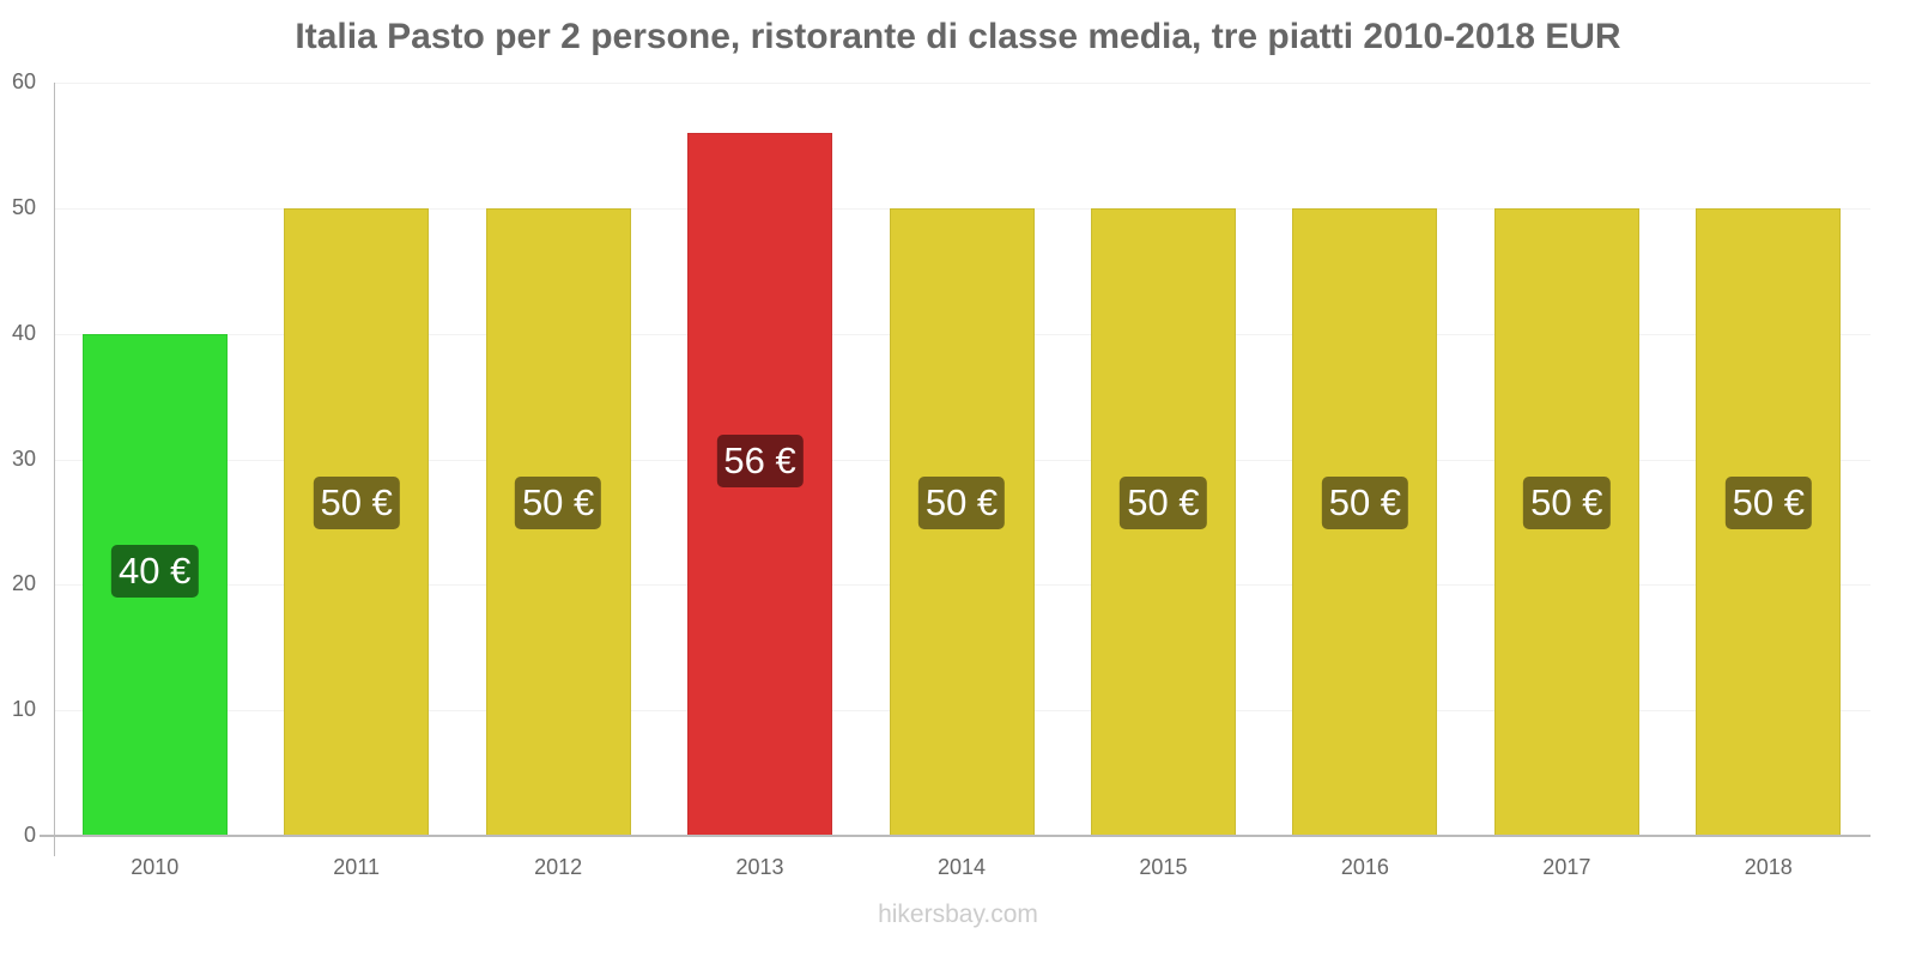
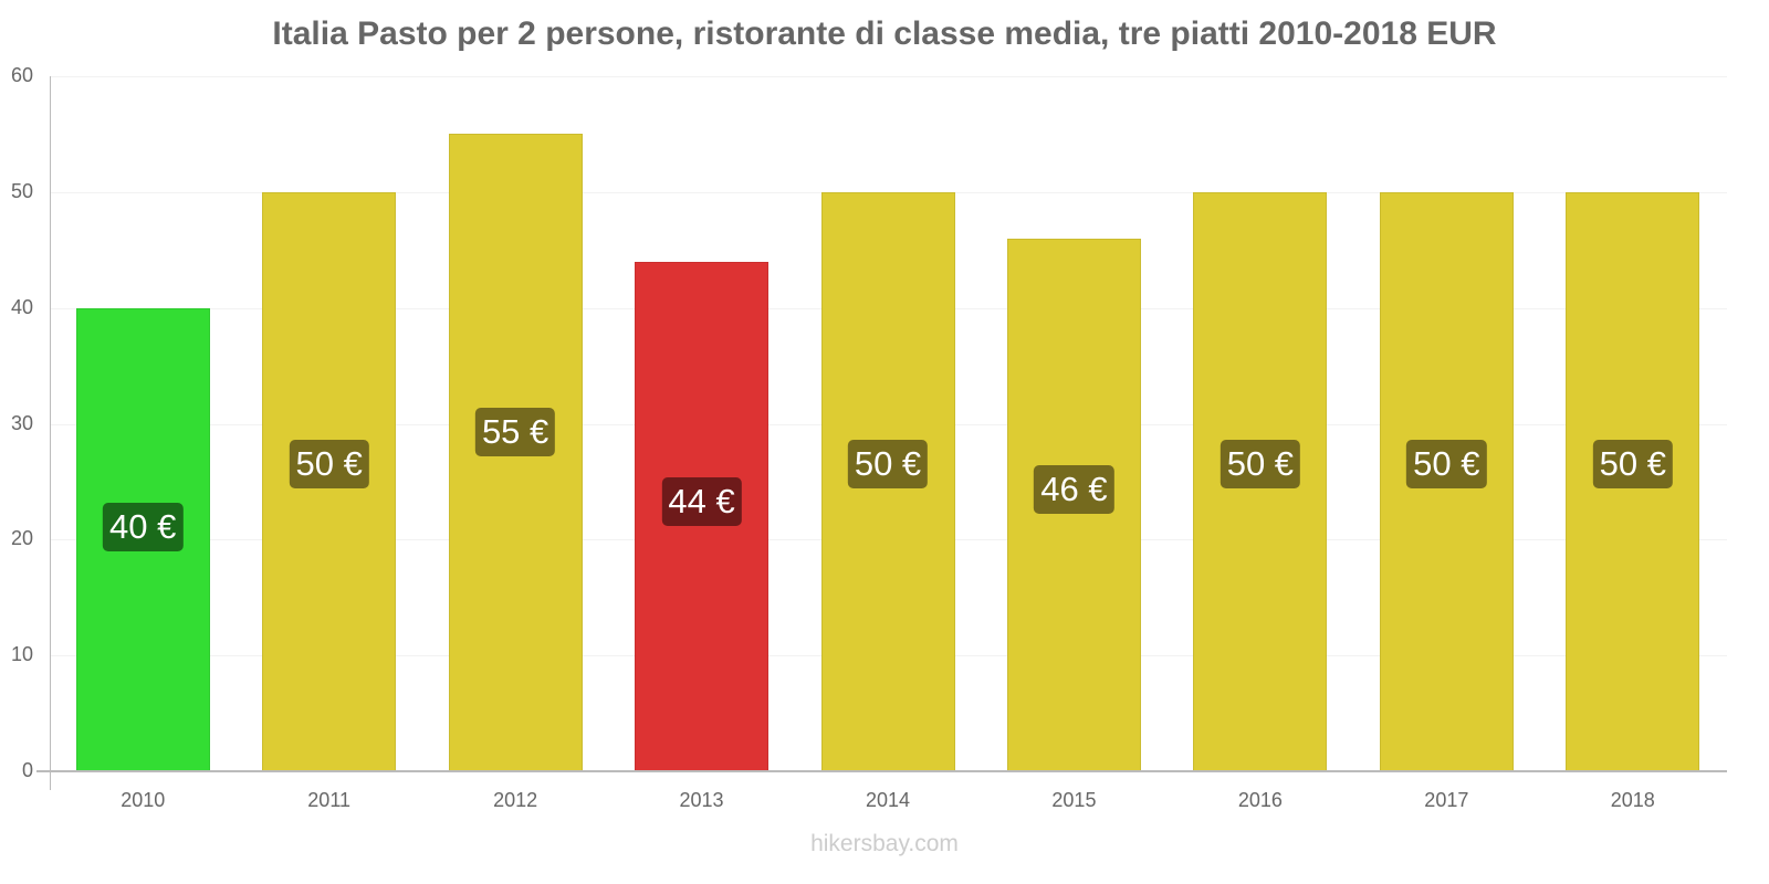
2012: 50 -> 55
2013: 56 -> 44
2015: 50 -> 46
